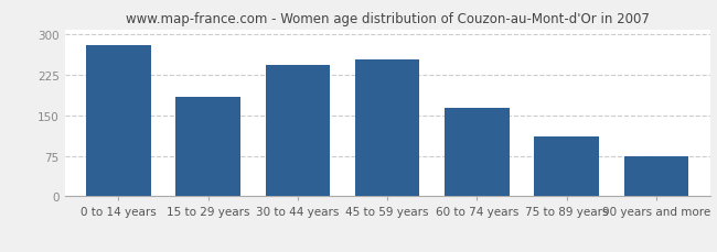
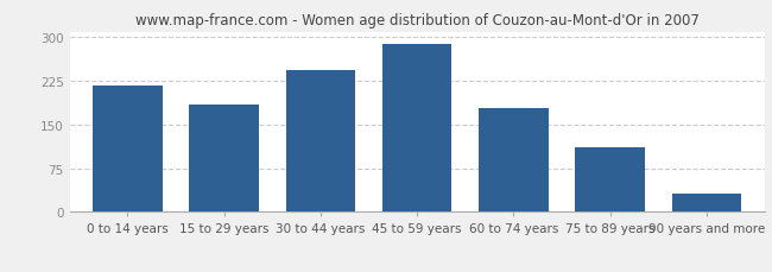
0 to 14 years: 280 -> 218
45 to 59 years: 255 -> 288
60 to 74 years: 165 -> 178
90 years and more: 75 -> 32
